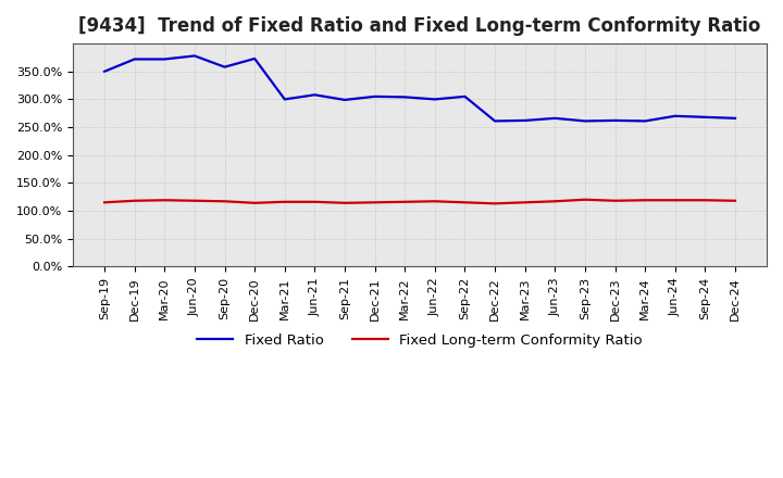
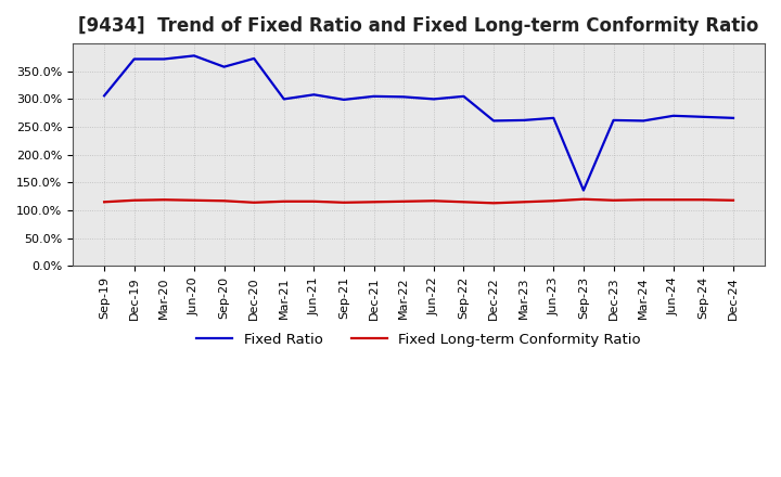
Fixed Ratio/Sep-19: 350% -> 306%
Fixed Ratio/Sep-23: 261% -> 136%
